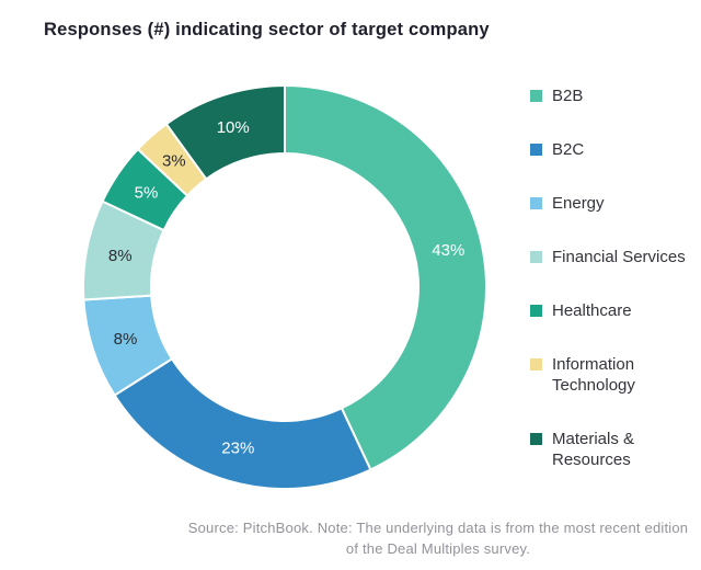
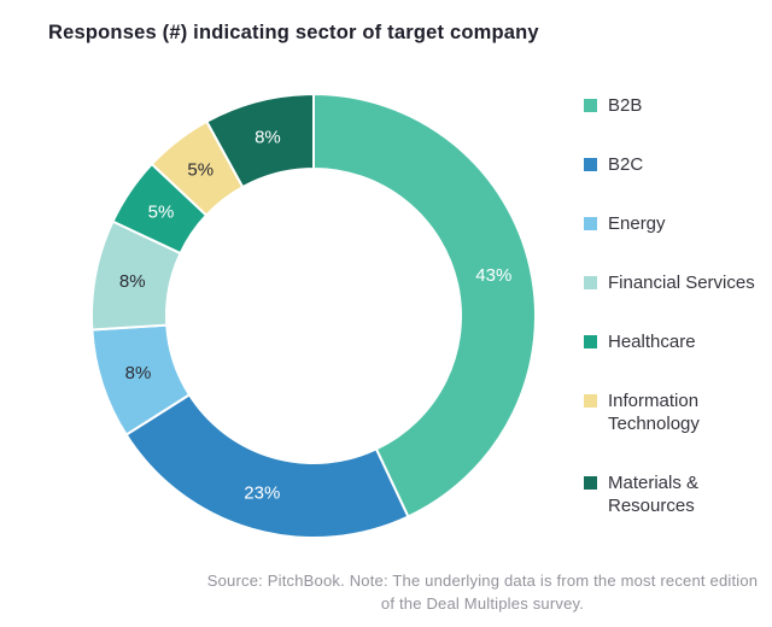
Information Technology: 3% -> 5%
Materials & Resources: 10% -> 8%
